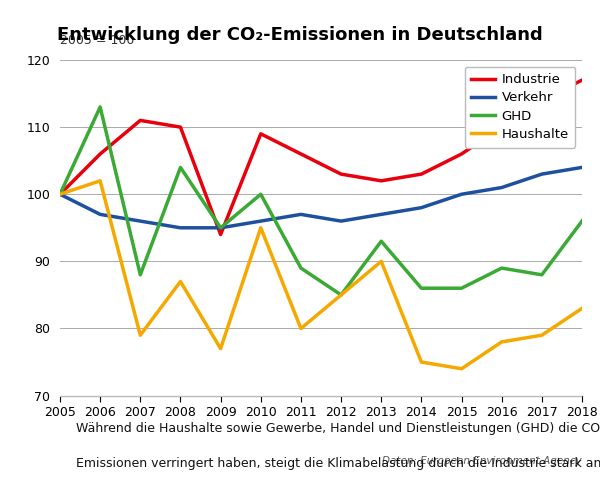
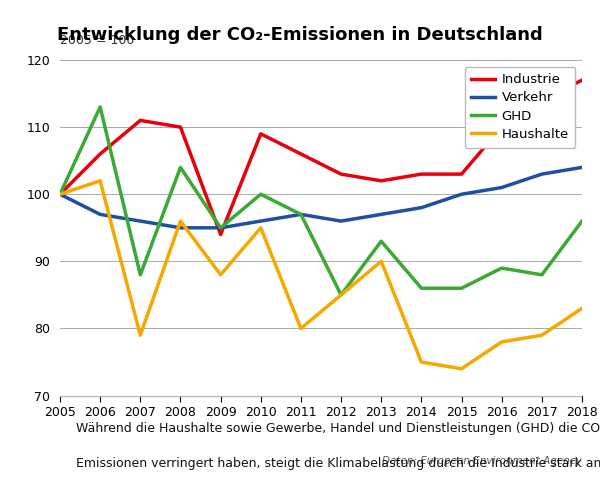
Haushalte/2008: 87 -> 96
Haushalte/2009: 77 -> 88
GHD/2011: 89 -> 97
Industrie/2015: 106 -> 103
